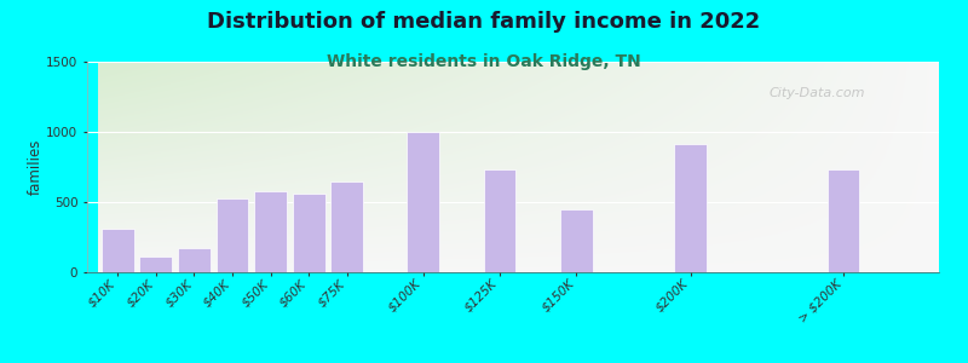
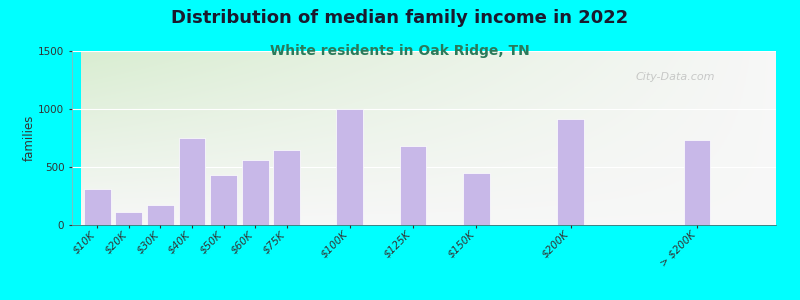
$40K: 530 -> 750
$50K: 580 -> 430
$125K: 730 -> 680
